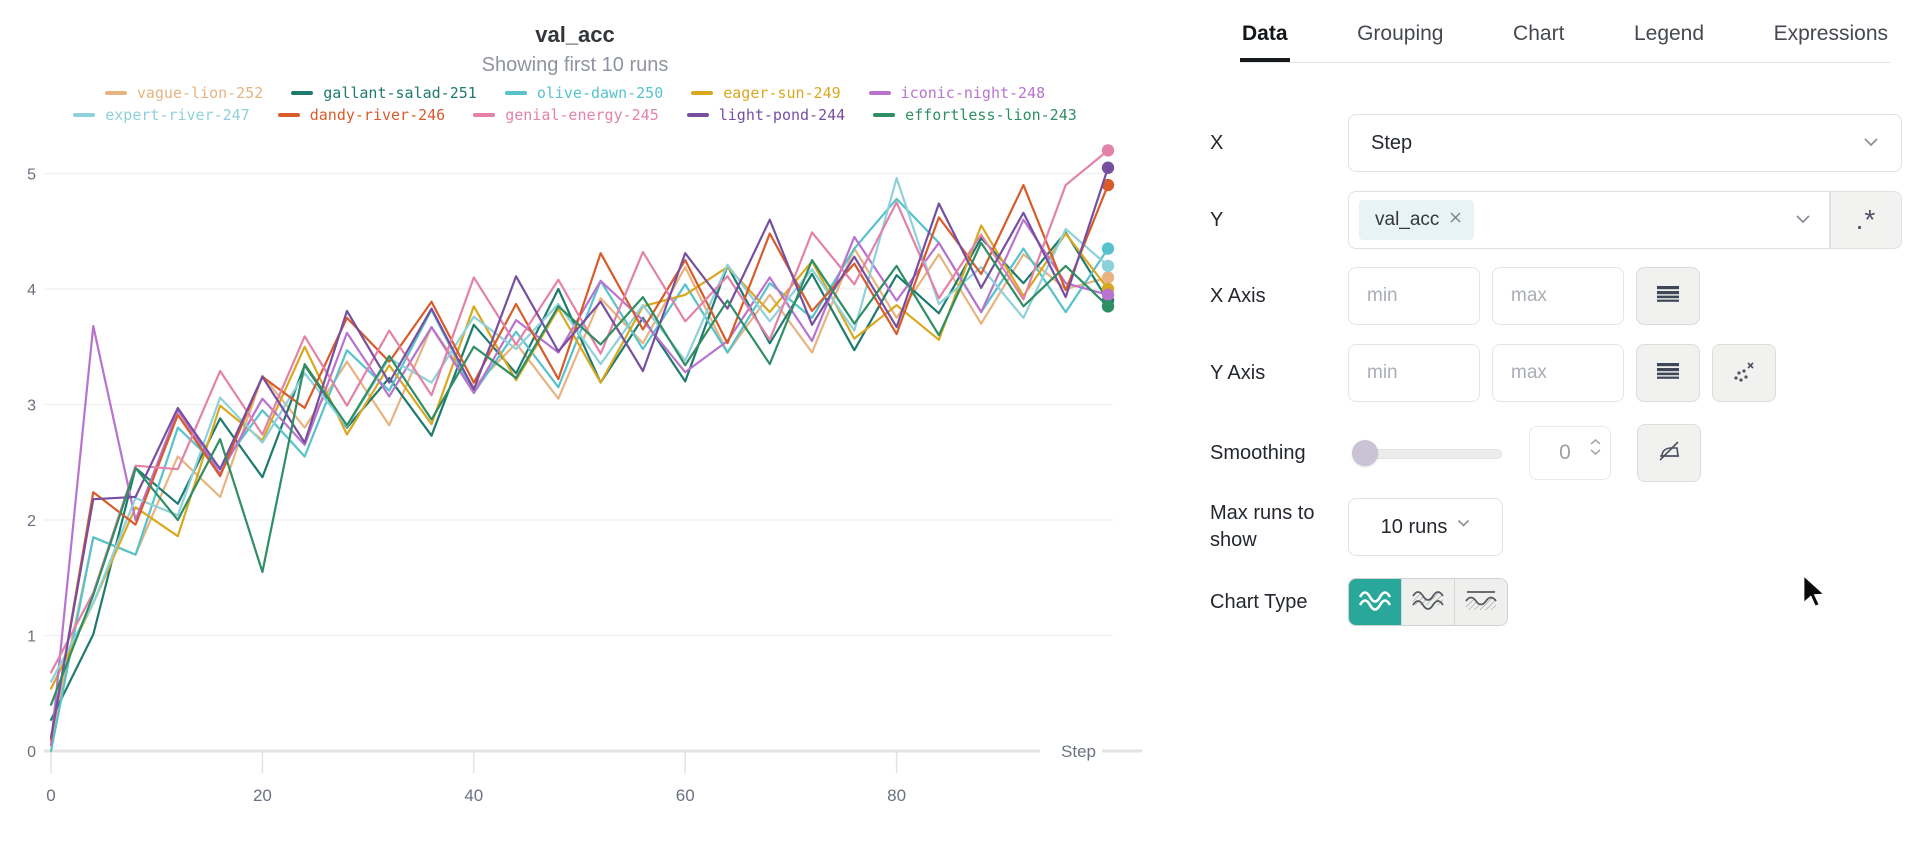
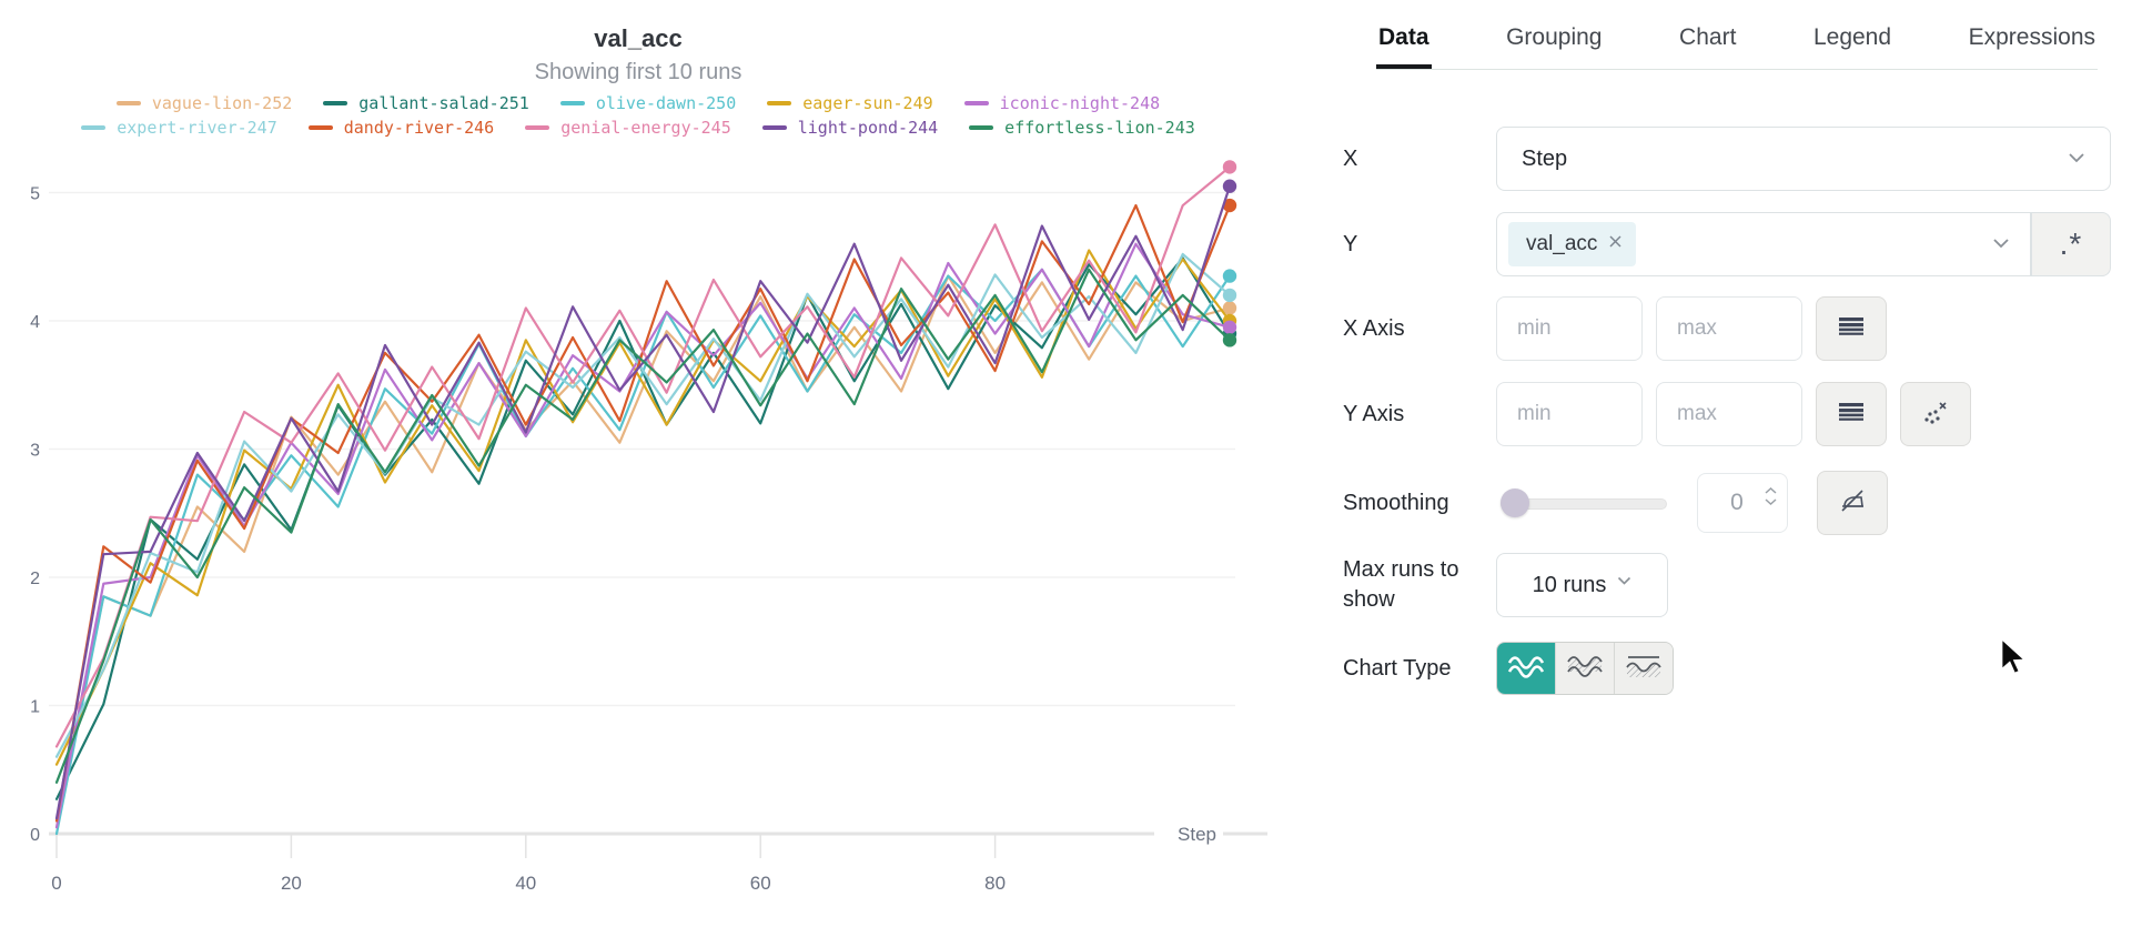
iconic-night-248/4: 3.68 -> 1.95
genial-energy-245/20: 2.74 -> 3.05
effortless-lion-243/20: 1.55 -> 2.35
eager-sun-249/60: 3.95 -> 3.53
iconic-night-248/60: 3.28 -> 4.14
olive-dawn-250/80: 4.78 -> 4.00
eager-sun-249/80: 3.86 -> 4.17
expert-river-247/80: 4.96 -> 4.36
